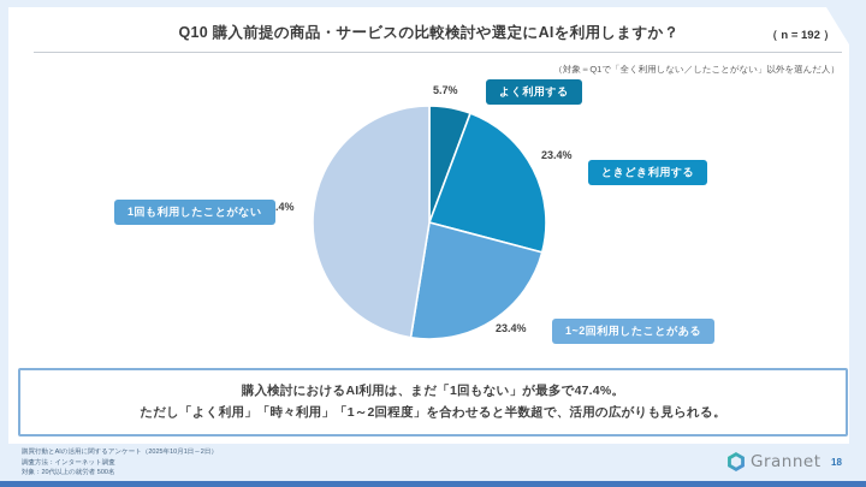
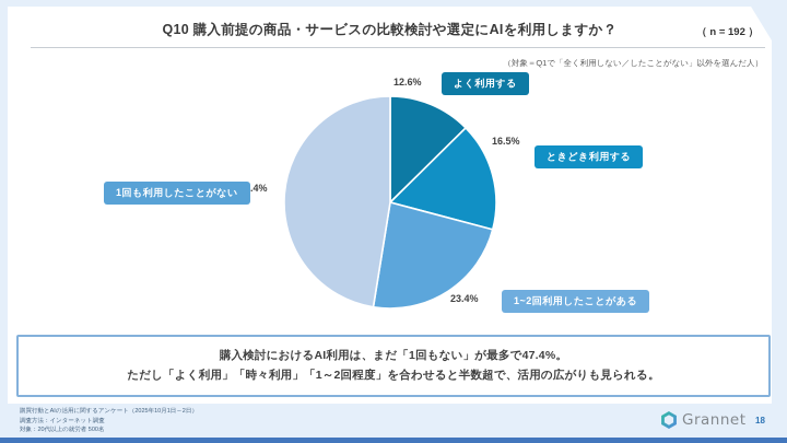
よく利用する: 5.7% -> 12.6%
ときどき利用する: 23.4% -> 16.5%
